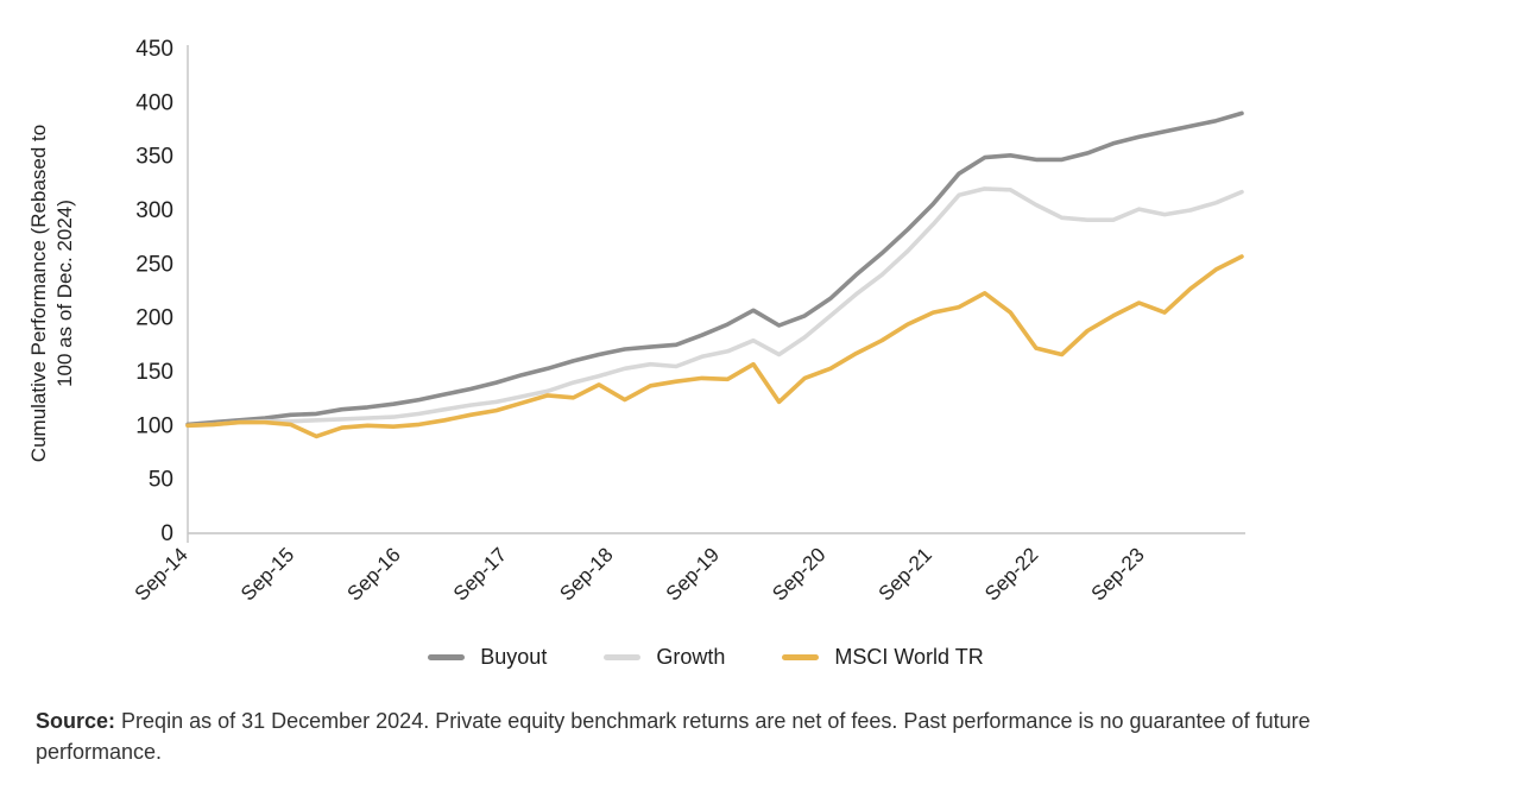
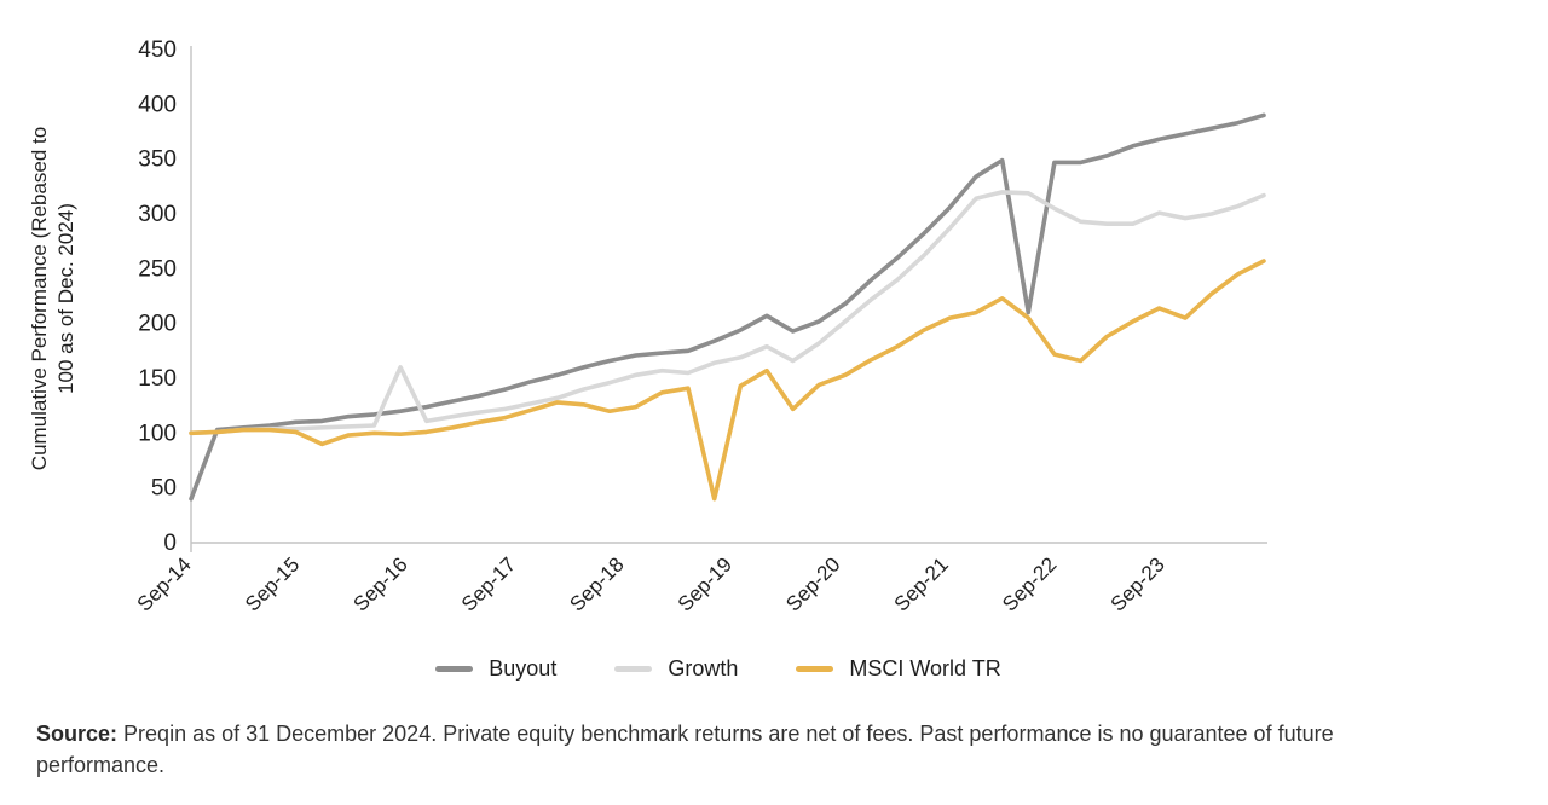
Buyout/Sep-14: 100 -> 40
Growth/Sep-16: 110 -> 160
MSCI World TR/Sep-18: 140 -> 120
MSCI World TR/Sep-19: 140 -> 40
Buyout/Sep-22: 350 -> 210
